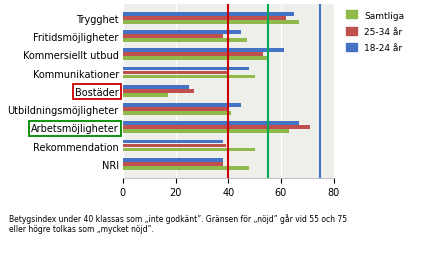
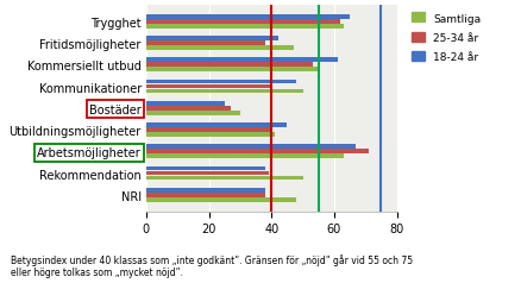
Samtliga/Trygghet: 67 -> 63
18-24 år/Fritidsmöjligheter: 45 -> 42
Samtliga/Bostäder: 17 -> 30
